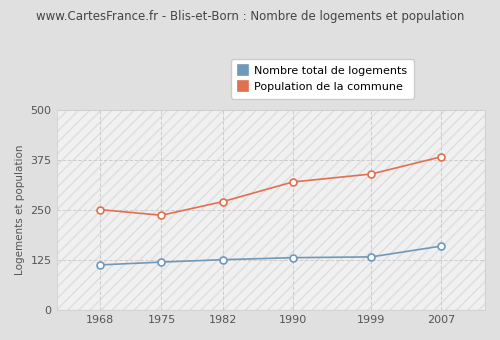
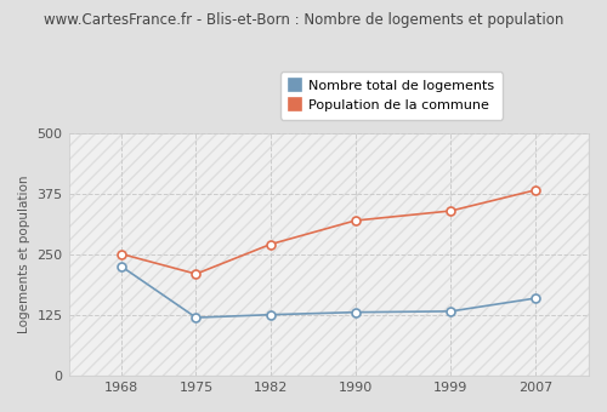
Nombre total de logements/1968: 113 -> 225
Population de la commune/1975: 237 -> 210
